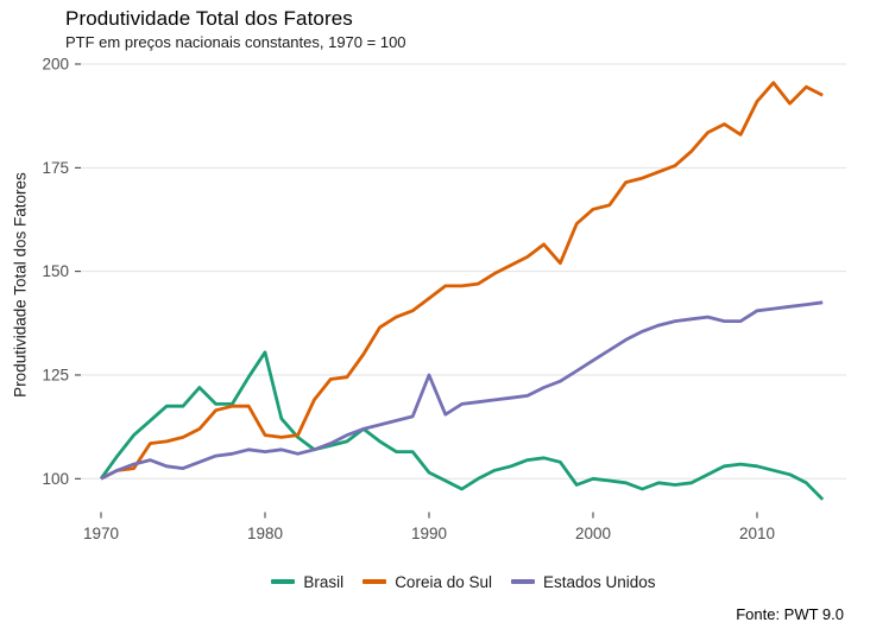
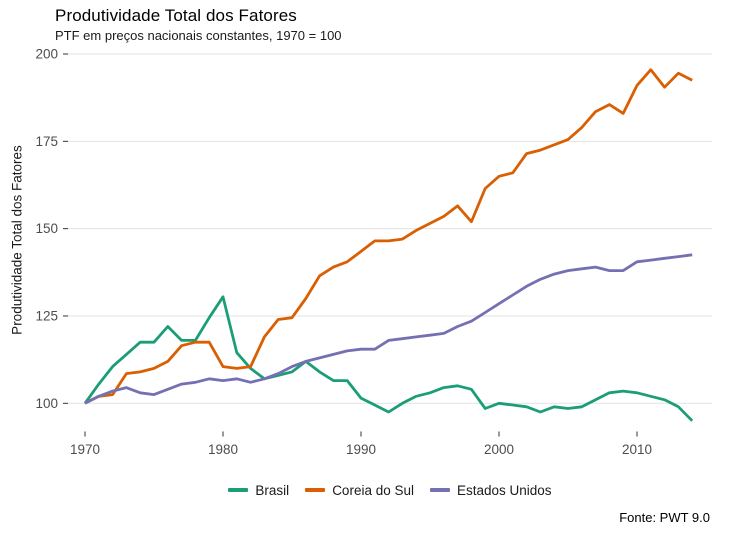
Estados Unidos/1990: 125 -> 116
